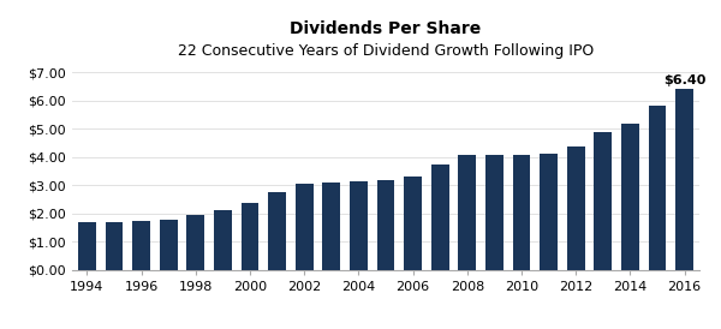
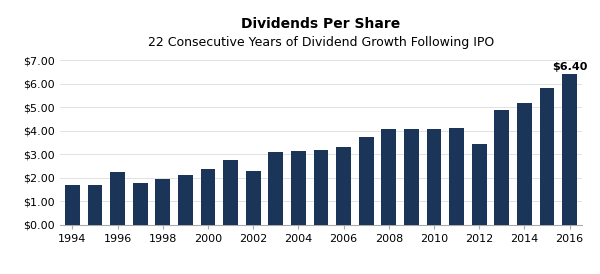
1996: $1.72 -> $2.25
2002: $3.04 -> $2.30
2012: $4.38 -> $3.45
